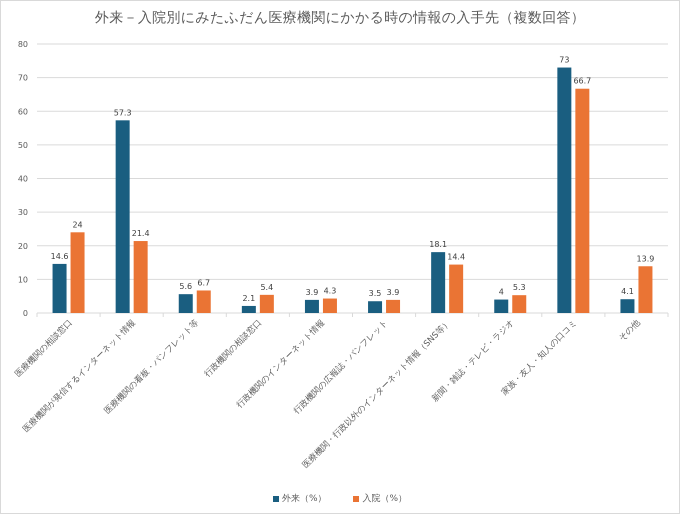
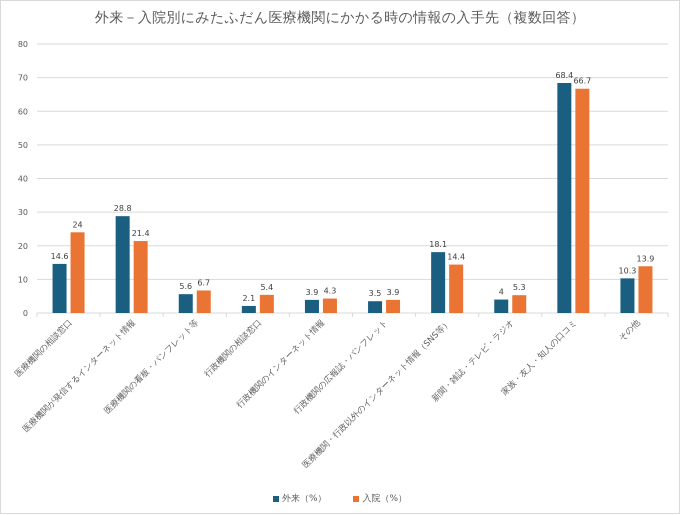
外来（%）/医療機関が発信するインターネット情報: 57.3 -> 28.8
外来（%）/家族・友人・知人の口コミ: 73 -> 68.4
外来（%）/その他: 4.1 -> 10.3
